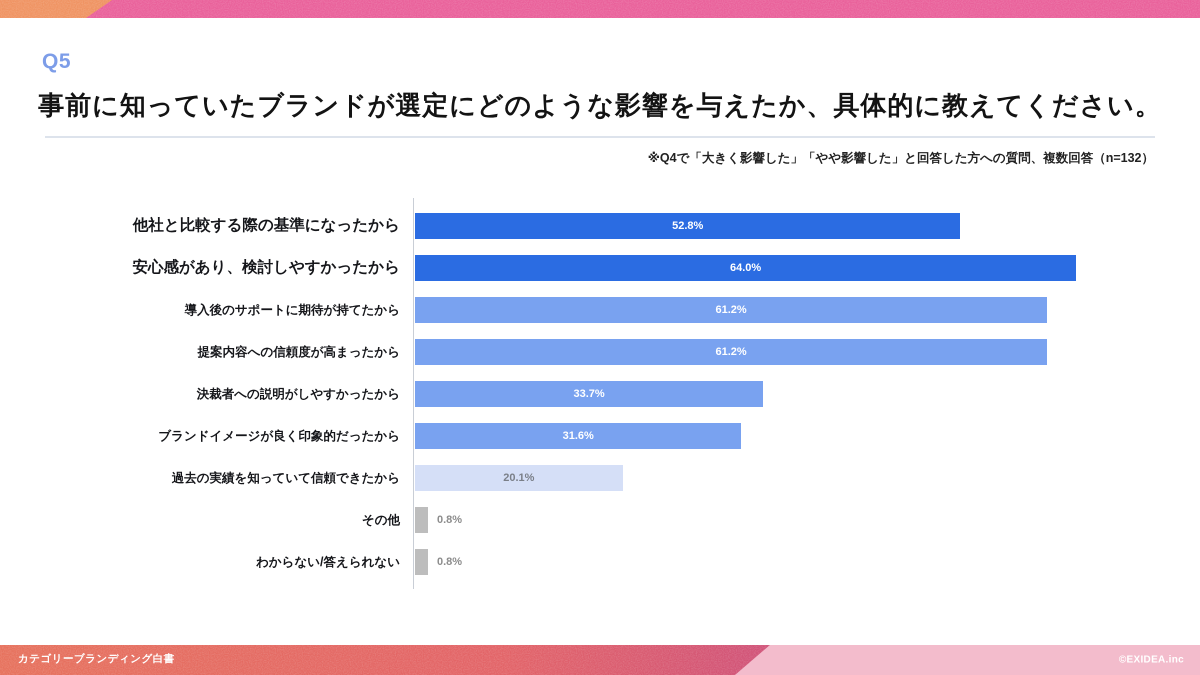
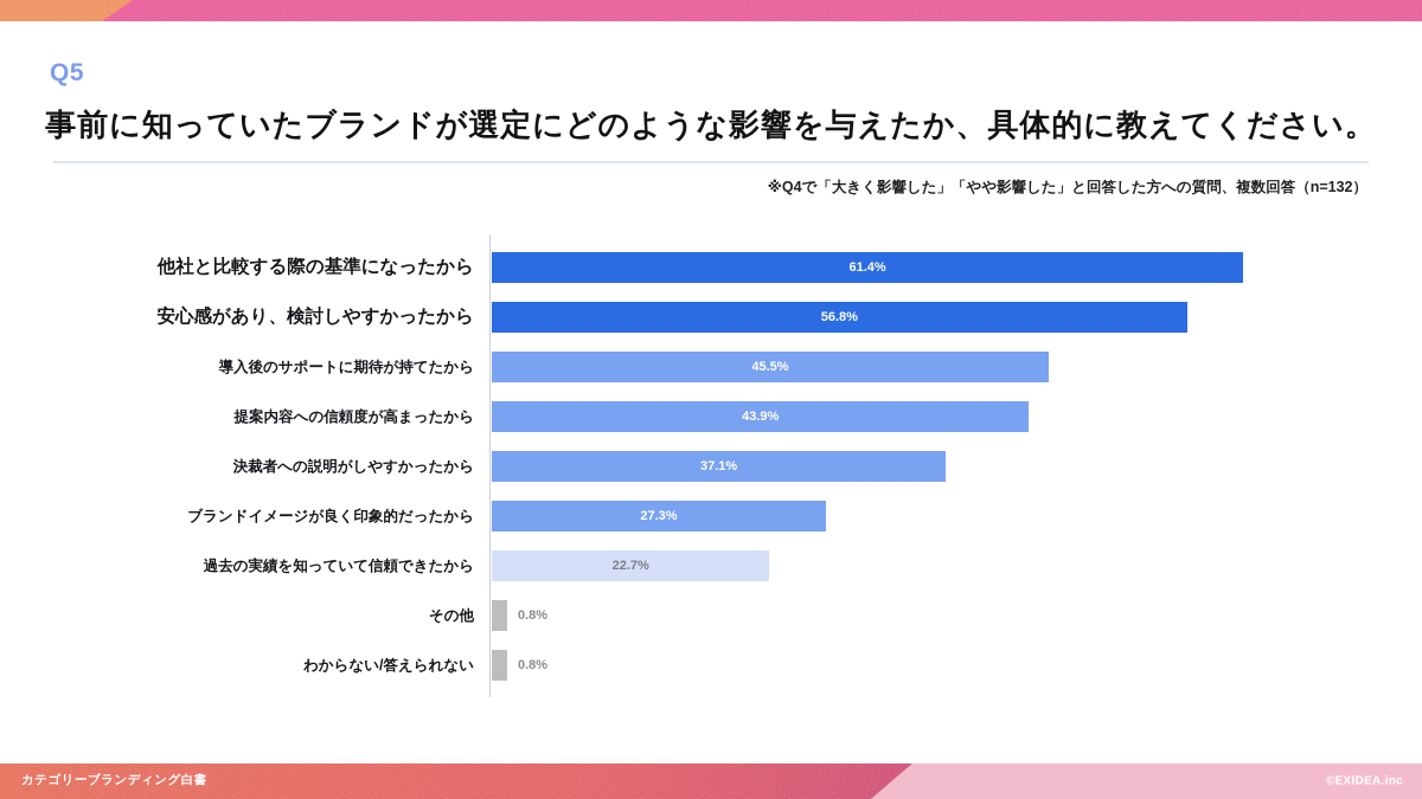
他社と比較する際の基準になったから: 52.8% -> 61.4%
安心感があり、検討しやすかったから: 64.0% -> 56.8%
導入後のサポートに期待が持てたから: 61.2% -> 45.5%
提案内容への信頼度が高まったから: 61.2% -> 43.9%
決裁者への説明がしやすかったから: 33.7% -> 37.1%
ブランドイメージが良く印象的だったから: 31.6% -> 27.3%
過去の実績を知っていて信頼できたから: 20.1% -> 22.7%
